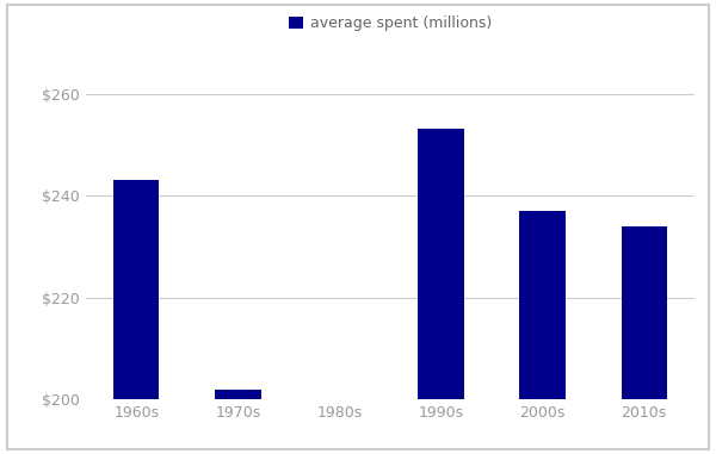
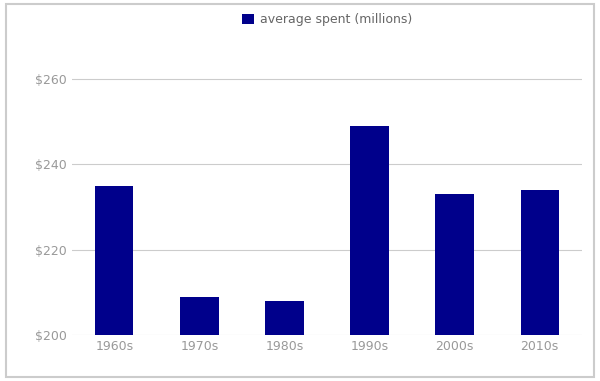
1960s: $243 -> $235
1970s: $202 -> $209
1980s: $200 -> $208
1990s: $253 -> $249
2000s: $237 -> $233
